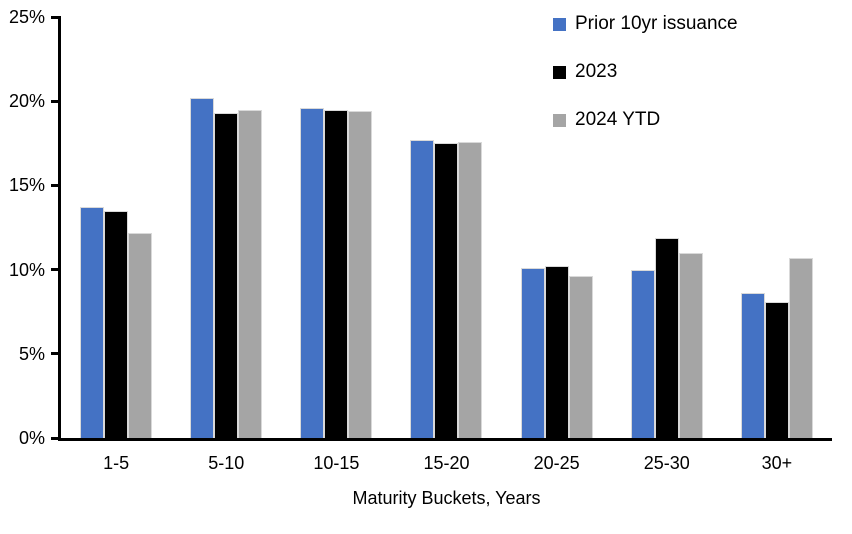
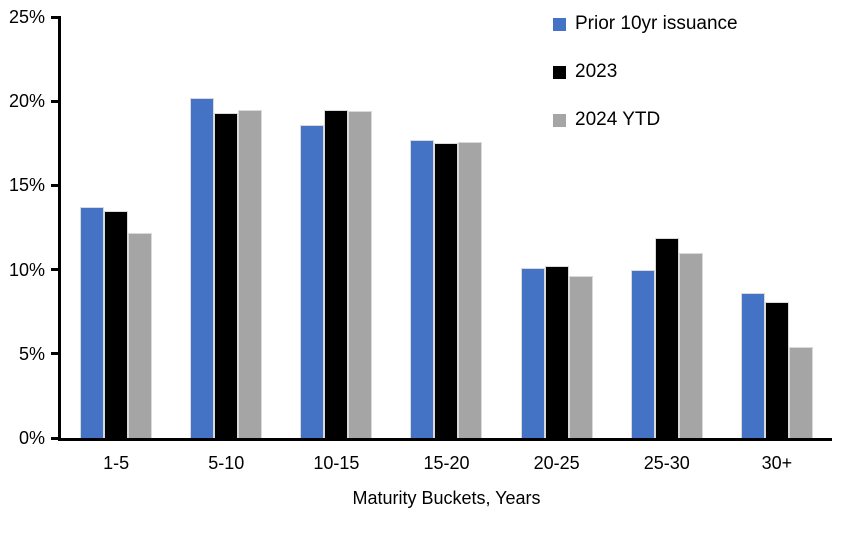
Prior 10yr issuance/10-15: 19.6% -> 18.6%
2024 YTD/30+: 10.7% -> 5.4%
